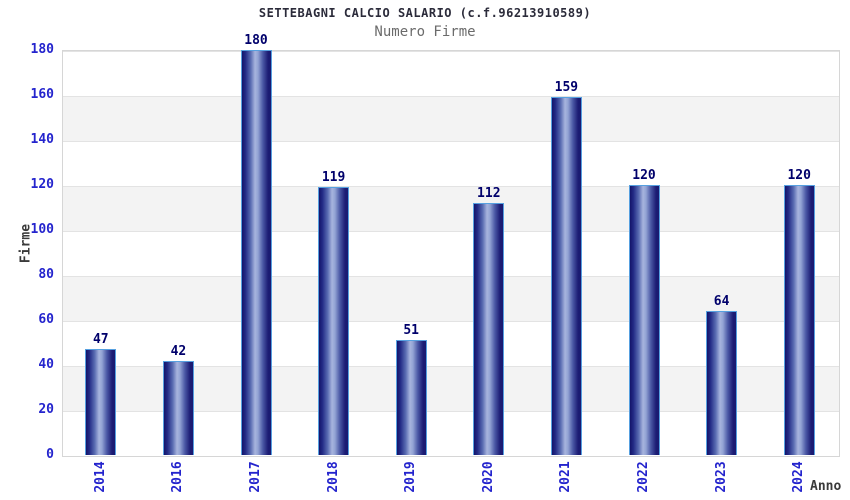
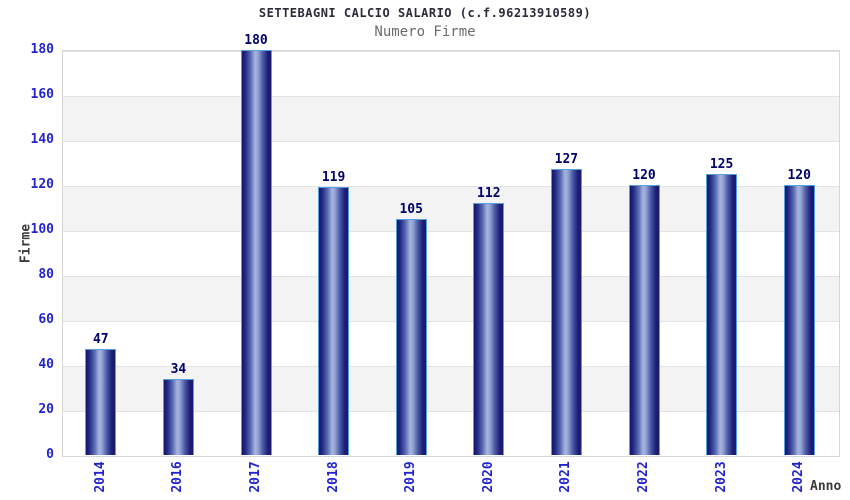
2016: 42 -> 34
2019: 51 -> 105
2021: 159 -> 127
2023: 64 -> 125
